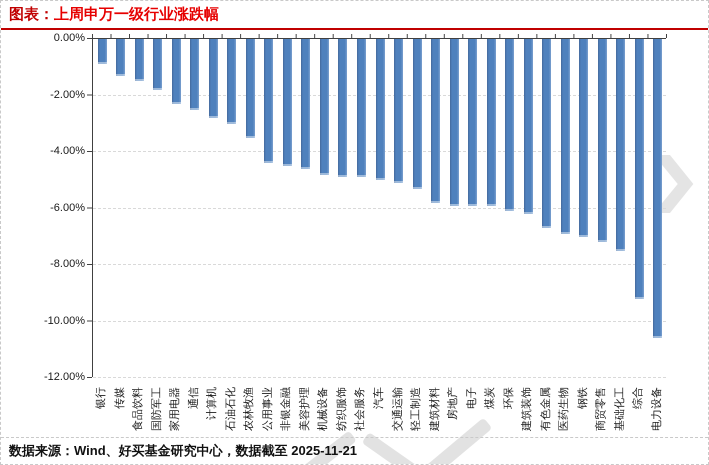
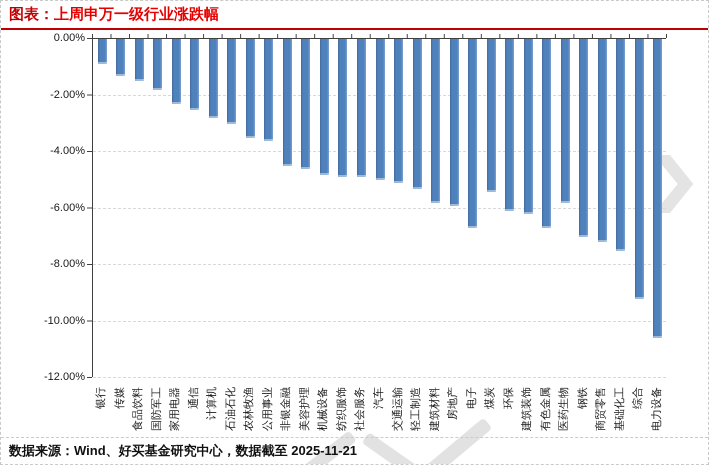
公用事业: -4.4% -> -3.6%
电子: -5.9% -> -6.7%
煤炭: -5.9% -> -5.4%
医药生物: -6.9% -> -5.8%
